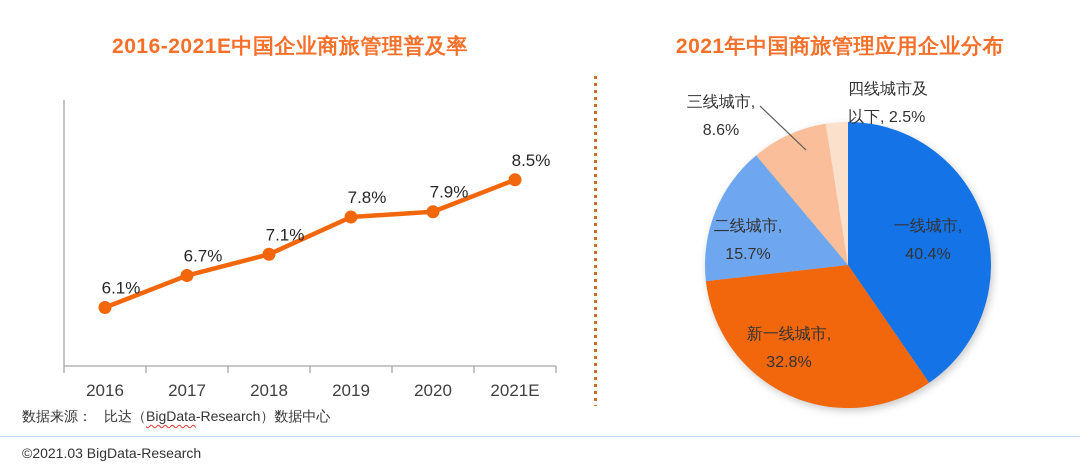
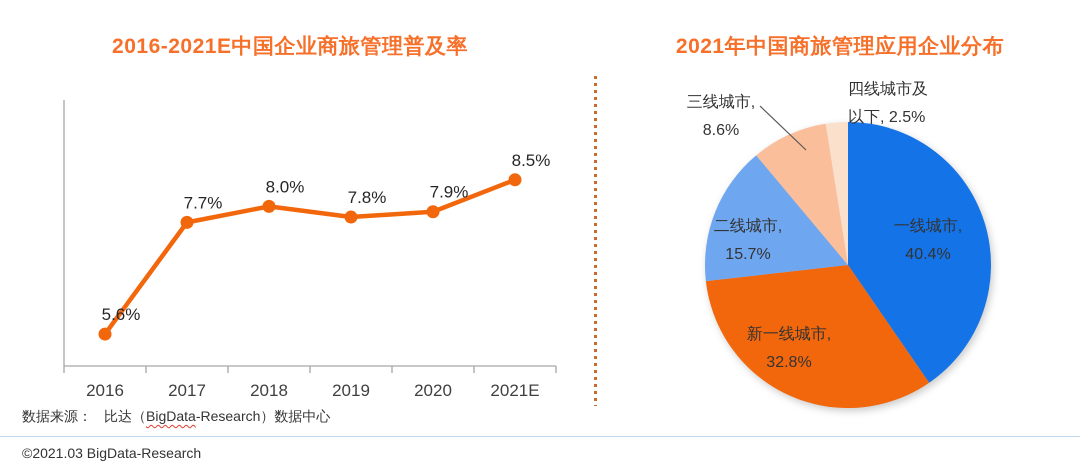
2016-2021E中国企业商旅管理普及率/2016: 6.1% -> 5.6%
2016-2021E中国企业商旅管理普及率/2017: 6.7% -> 7.7%
2016-2021E中国企业商旅管理普及率/2018: 7.1% -> 8.0%
